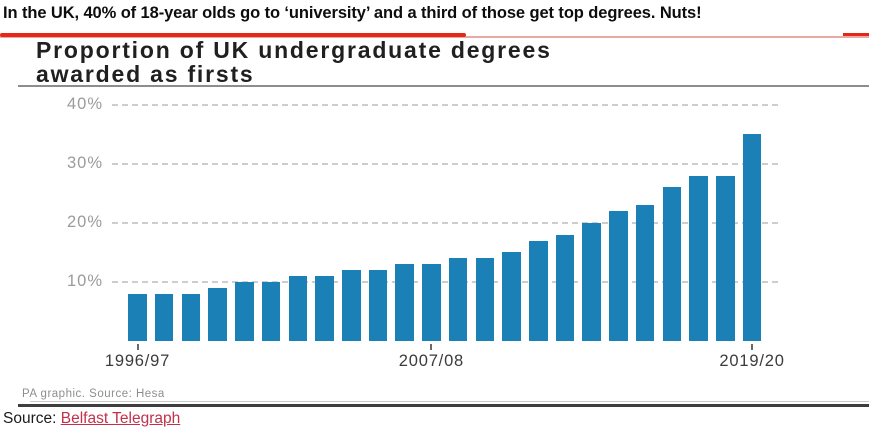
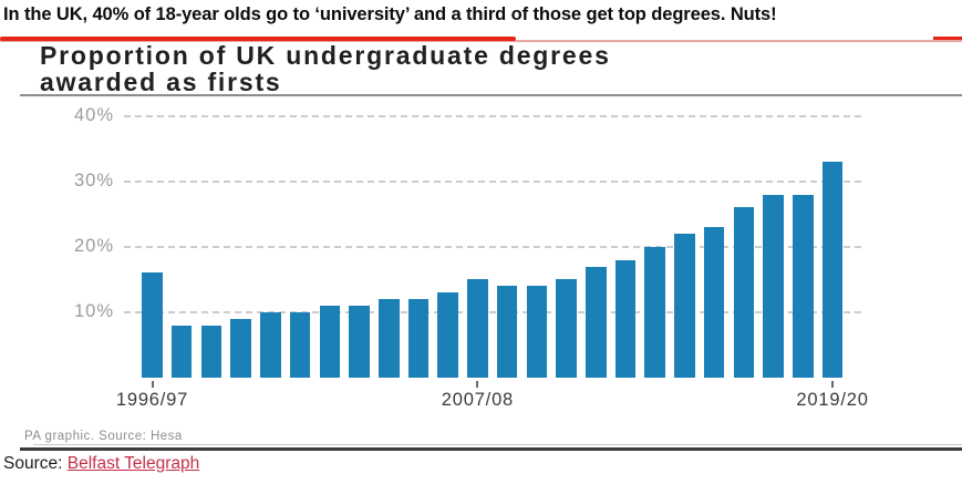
1996/97: 8% -> 16%
2007/08: 13% -> 15%
2019/20: 35% -> 33%
